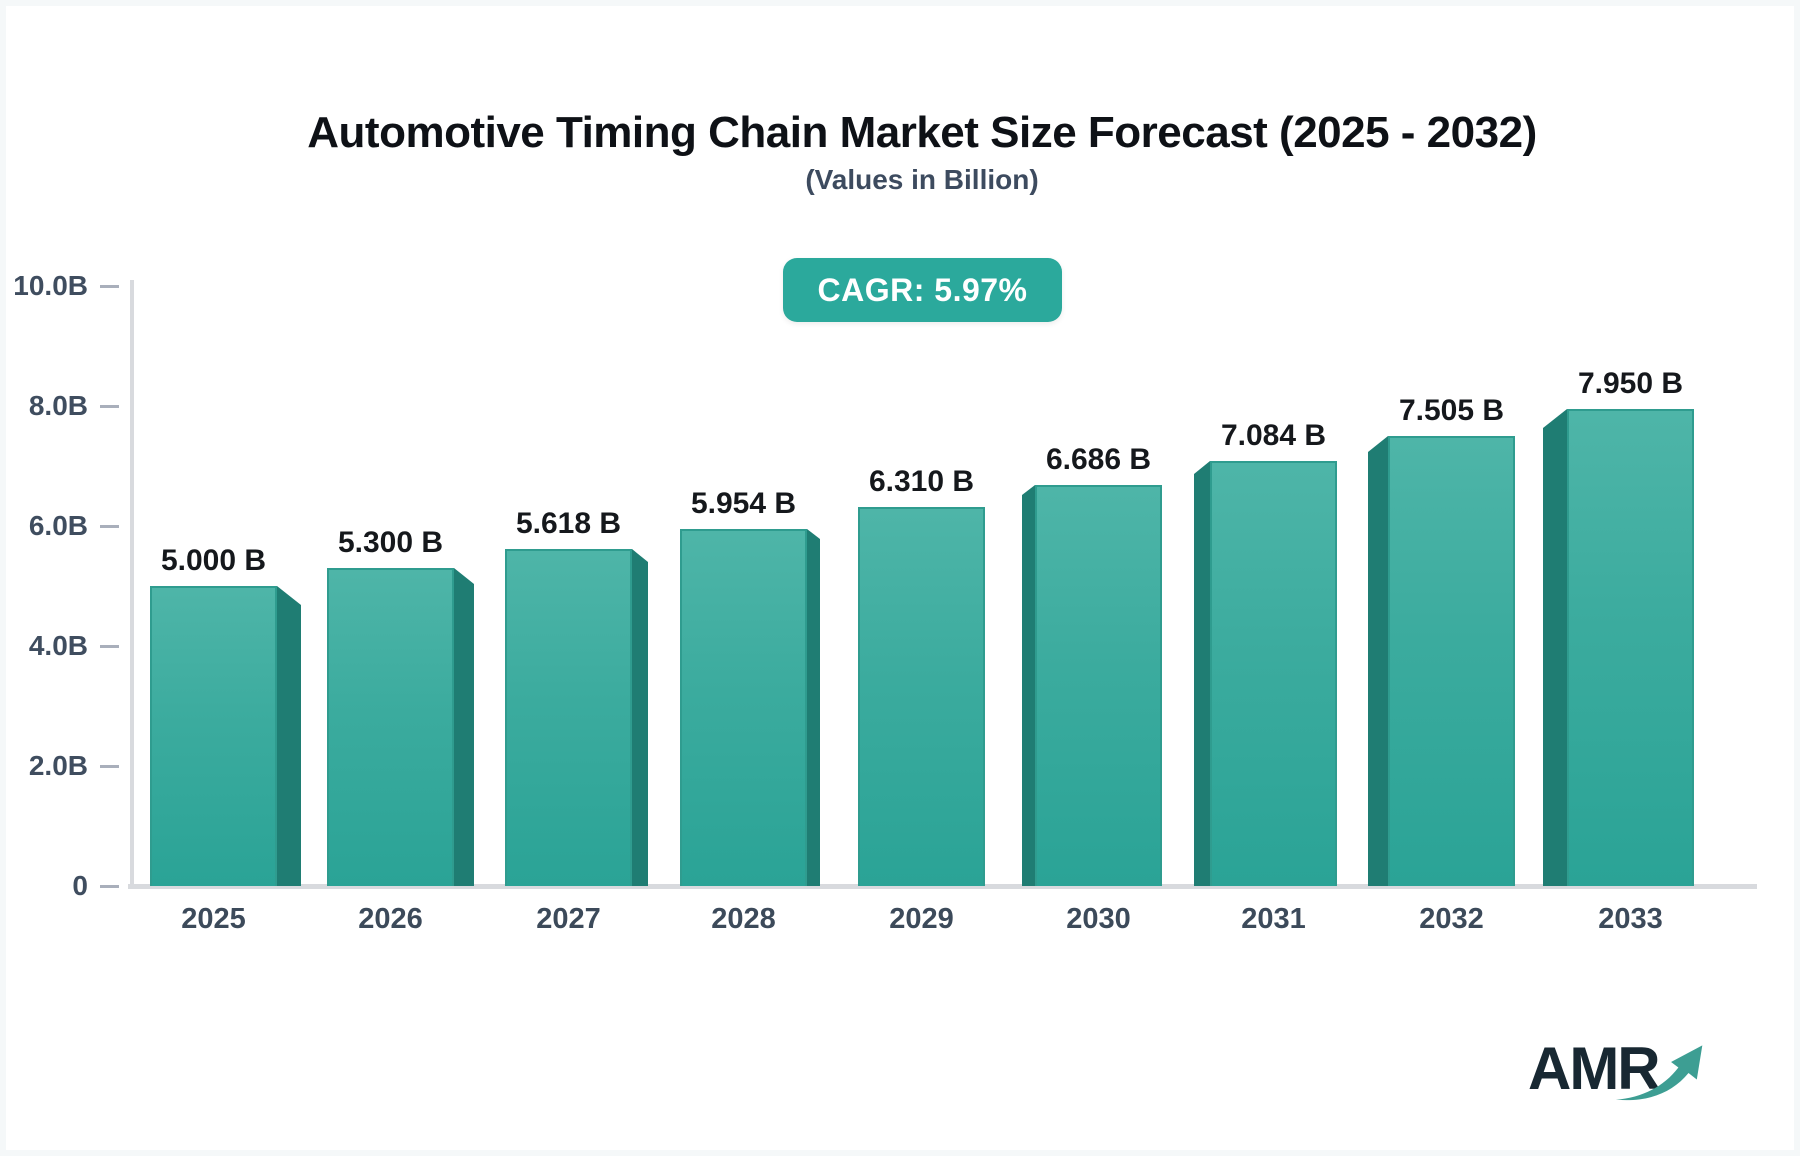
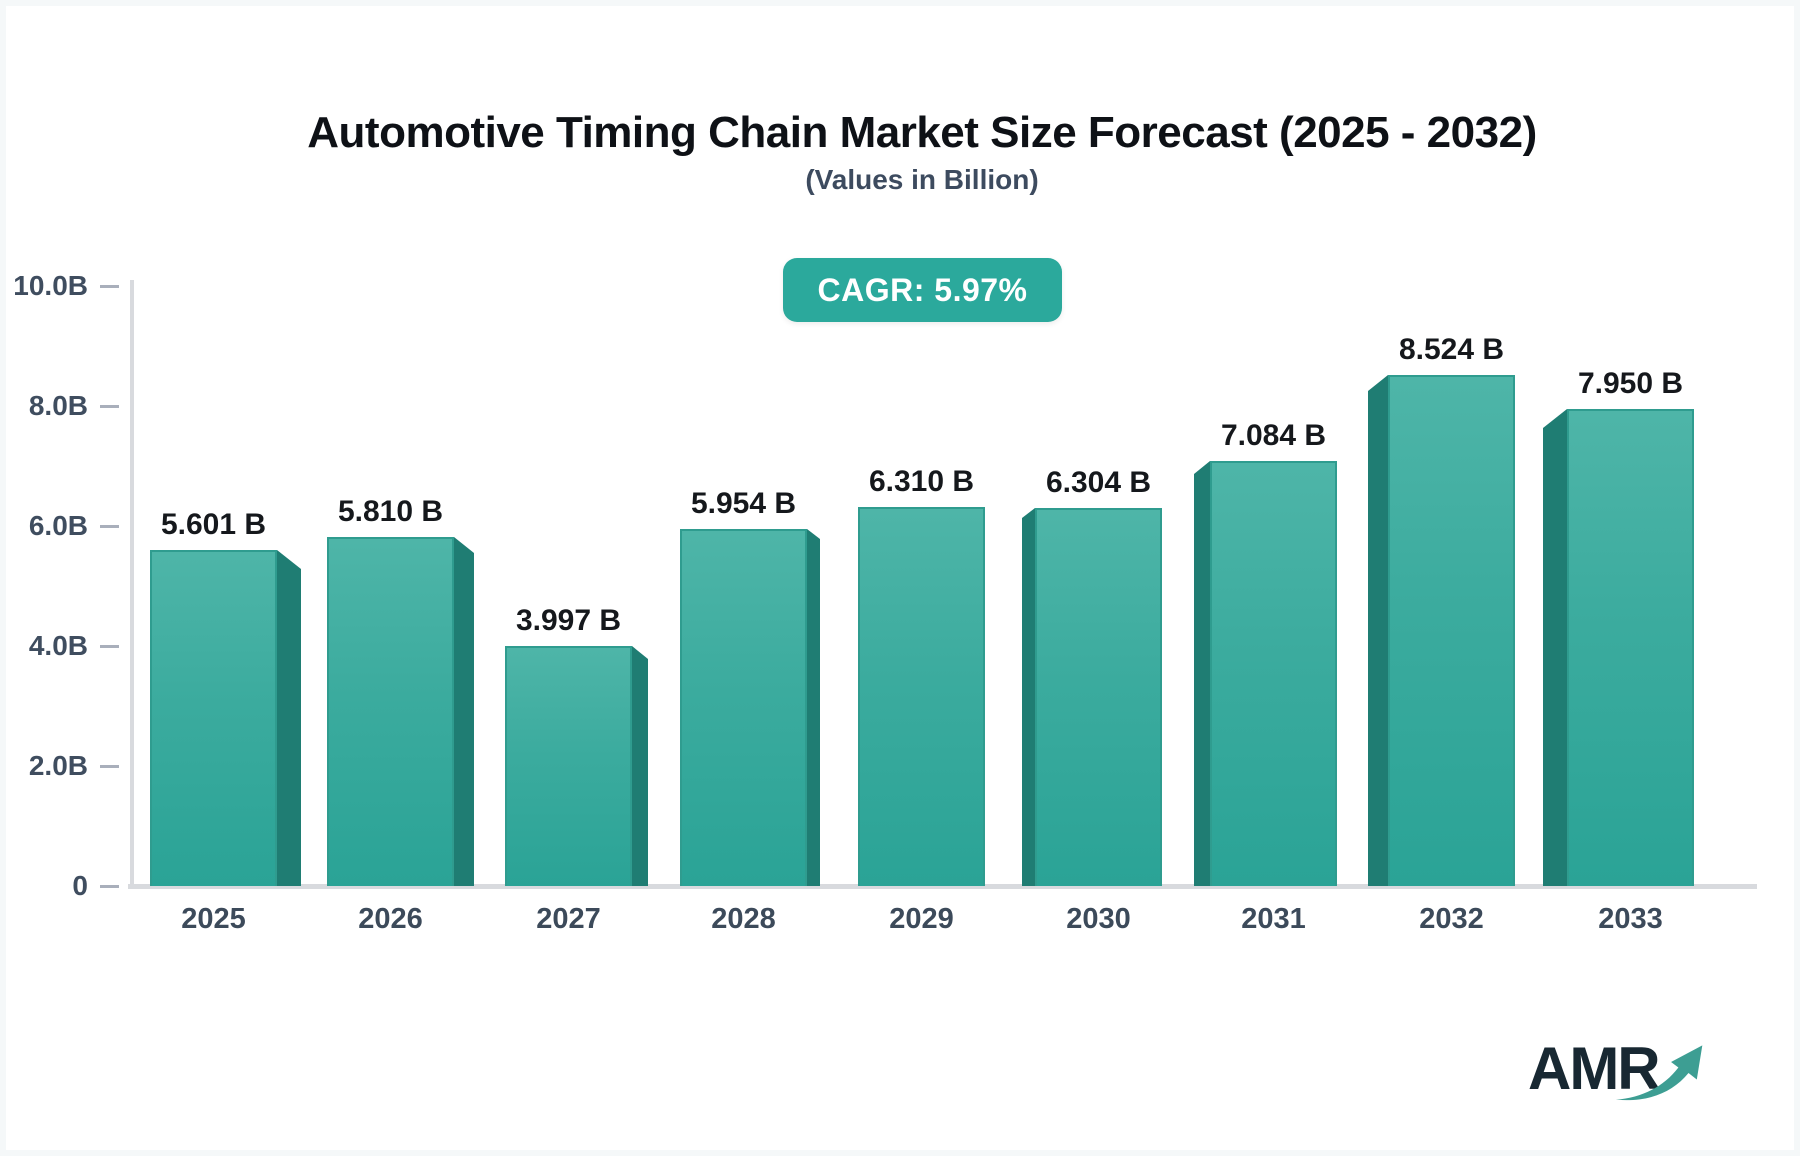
2025: 5.000 -> 5.601
2026: 5.300 -> 5.810
2027: 5.618 -> 3.997
2030: 6.686 -> 6.304
2032: 7.505 -> 8.524
